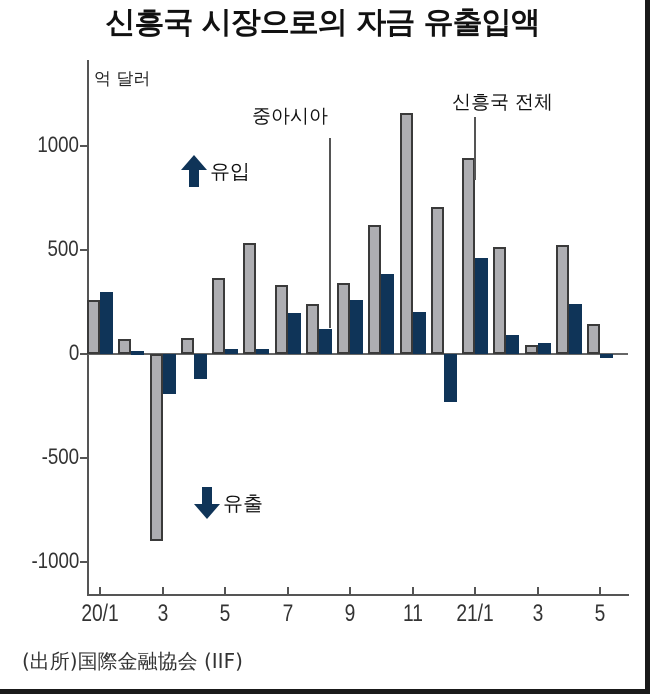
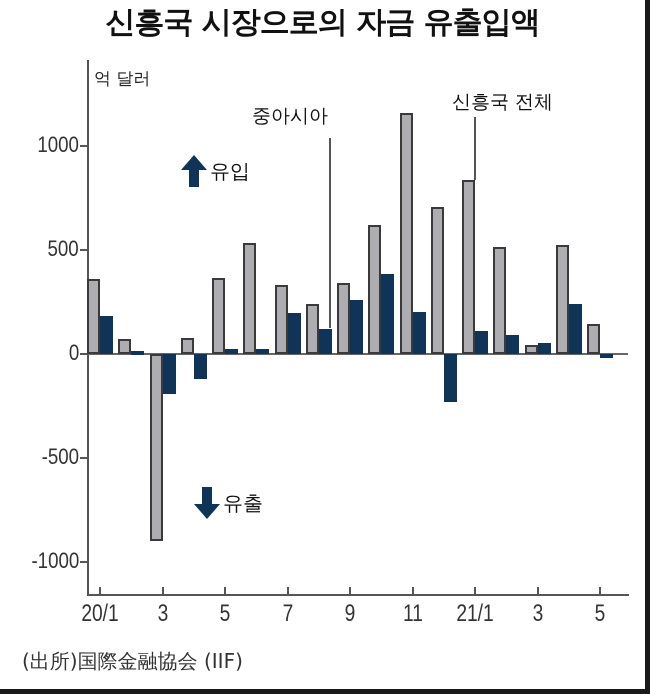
신흥국 전체/20/1: 260 -> 360
중아시아/20/1: 300 -> 180
신흥국 전체/21/1: 940 -> 840
중아시아/21/1: 460 -> 110
